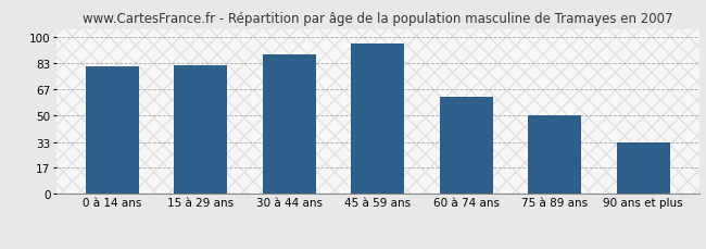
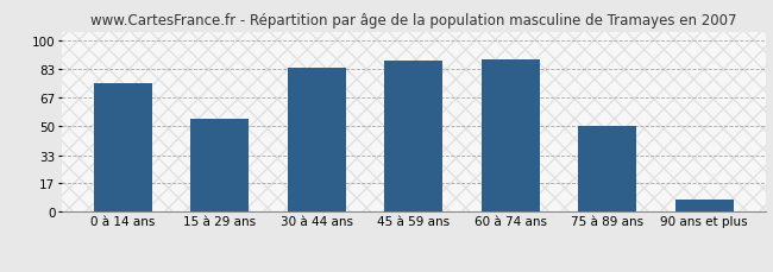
0 à 14 ans: 81 -> 75
15 à 29 ans: 82 -> 54
30 à 44 ans: 89 -> 84
45 à 59 ans: 96 -> 88
60 à 74 ans: 62 -> 89
90 ans et plus: 33 -> 7
